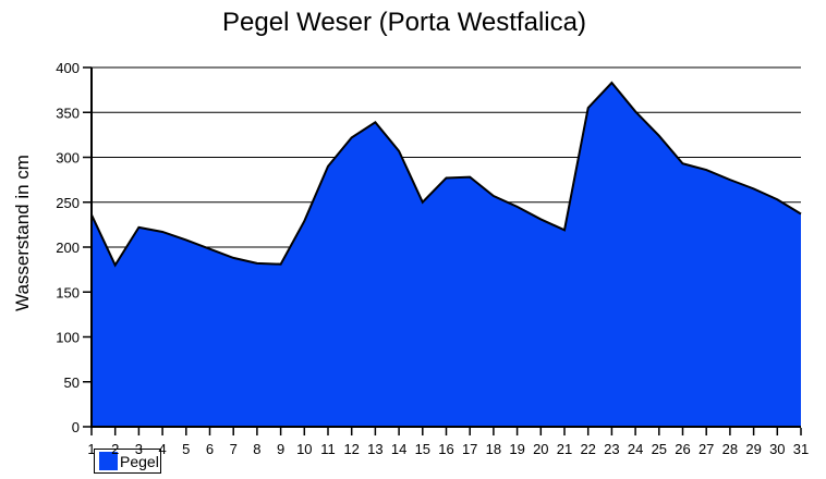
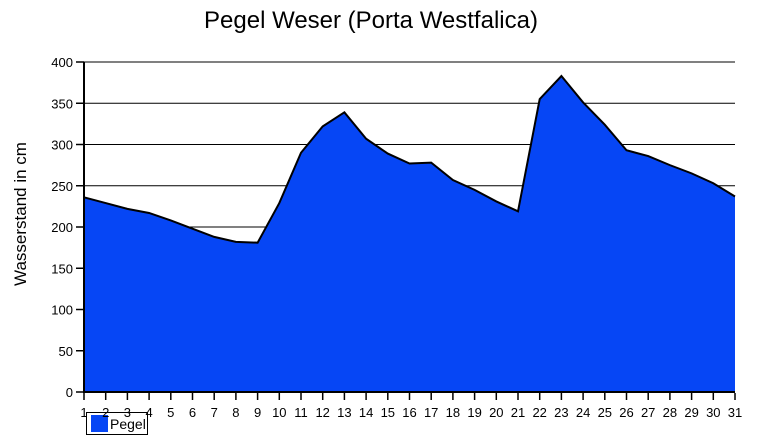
2: 180 -> 230
15: 250 -> 290
